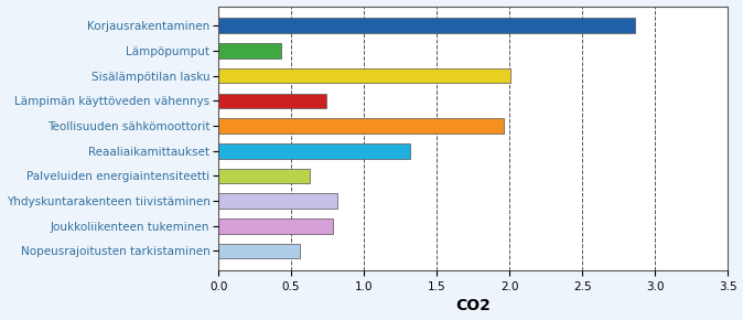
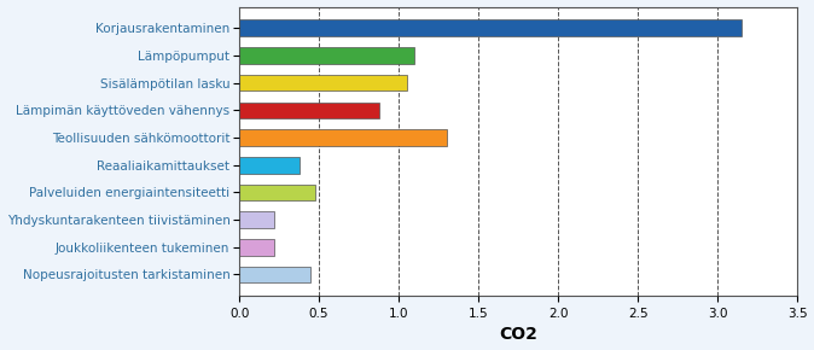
Korjausrakentaminen: 2.86 -> 3.15
Lämpöpumput: 0.43 -> 1.10
Sisälämpötilan lasku: 2.01 -> 1.05
Lämpimän käyttöveden vähennys: 0.74 -> 0.88
Teollisuuden sähkömoottorit: 1.96 -> 1.30
Reaaliaikamittaukset: 1.32 -> 0.38
Palveluiden energiaintensiteetti: 0.63 -> 0.48
Yhdyskuntarakenteen tiivistäminen: 0.82 -> 0.22
Joukkoliikenteen tukeminen: 0.79 -> 0.22
Nopeusrajoitusten tarkistaminen: 0.56 -> 0.45
